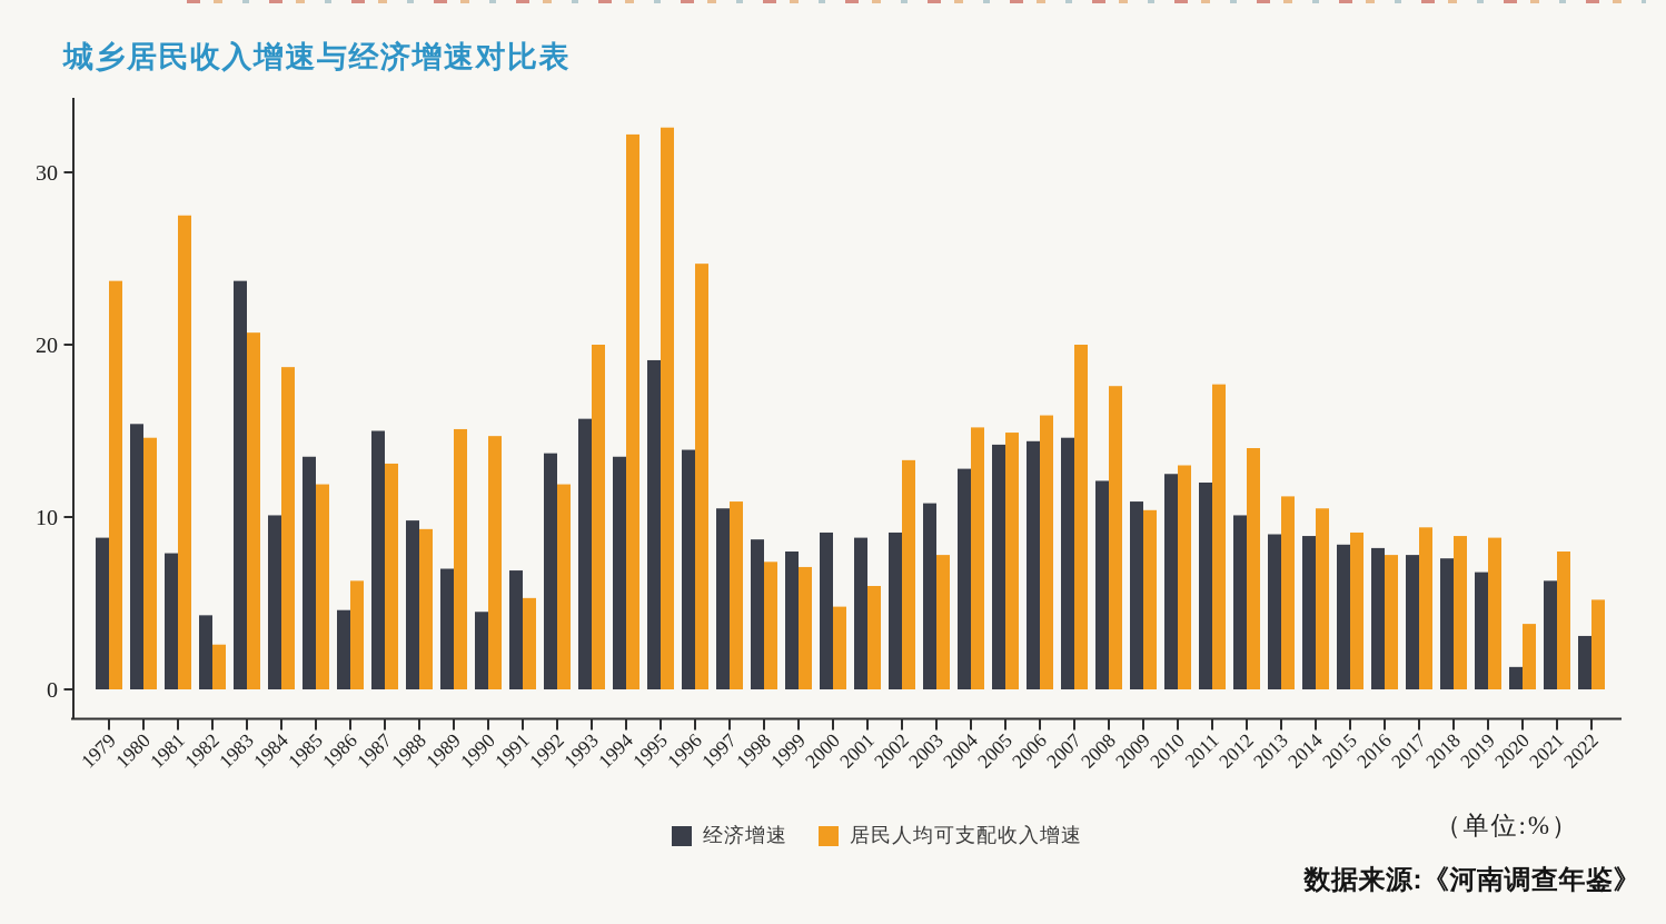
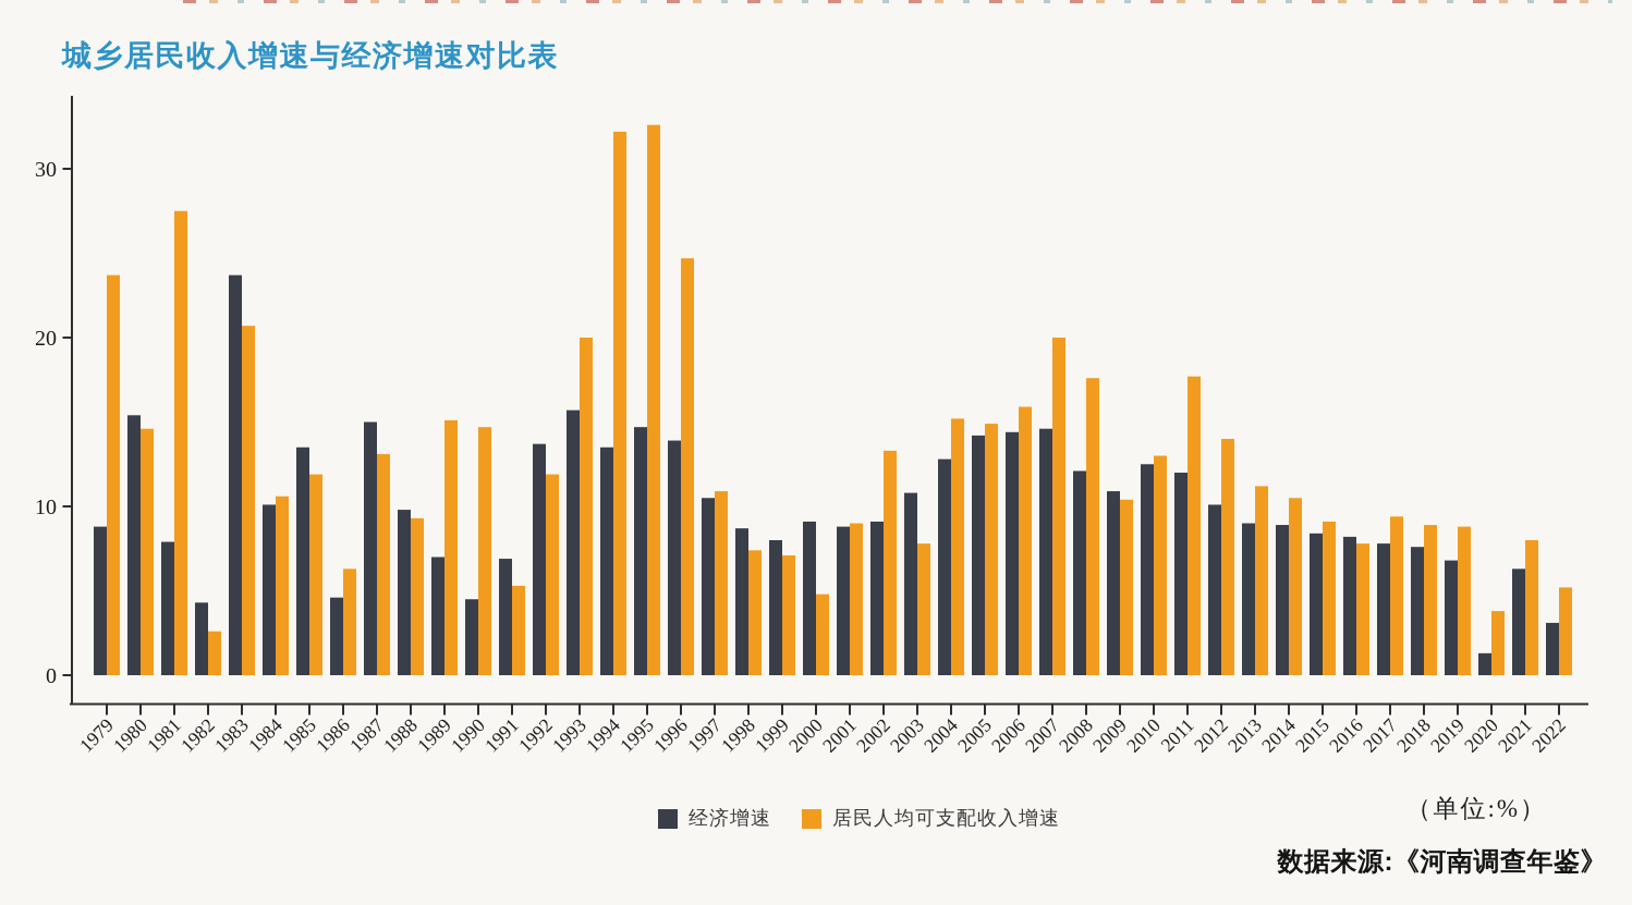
居民人均可支配收入增速/1984: 18.7 -> 10.6
经济增速/1995: 19.1 -> 14.7
居民人均可支配收入增速/2001: 6.0 -> 9.0
